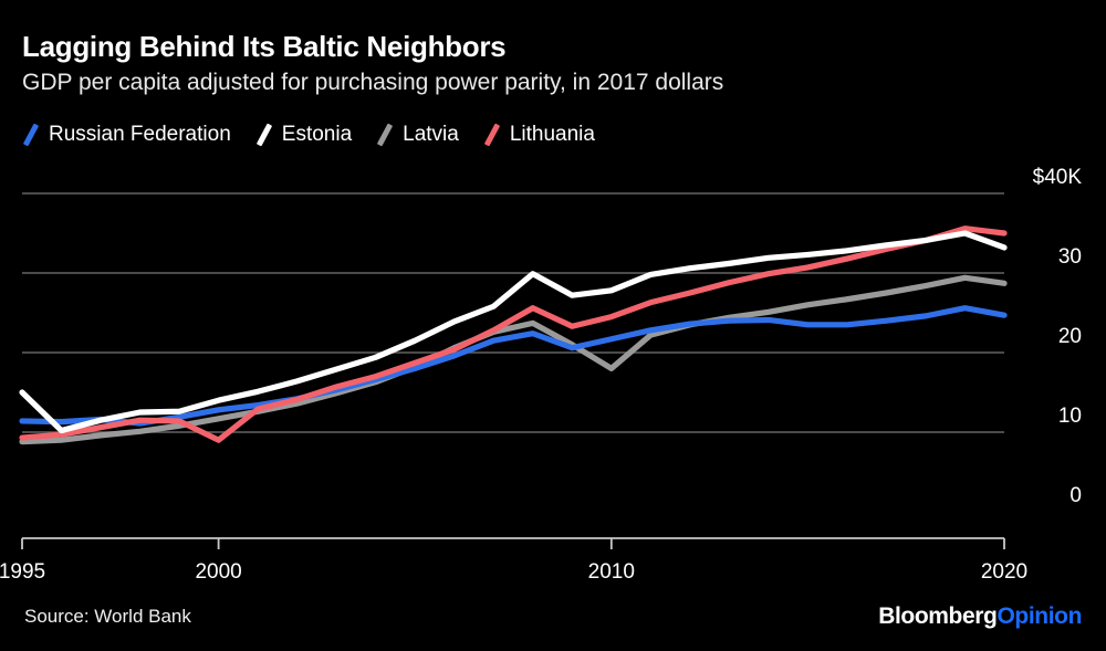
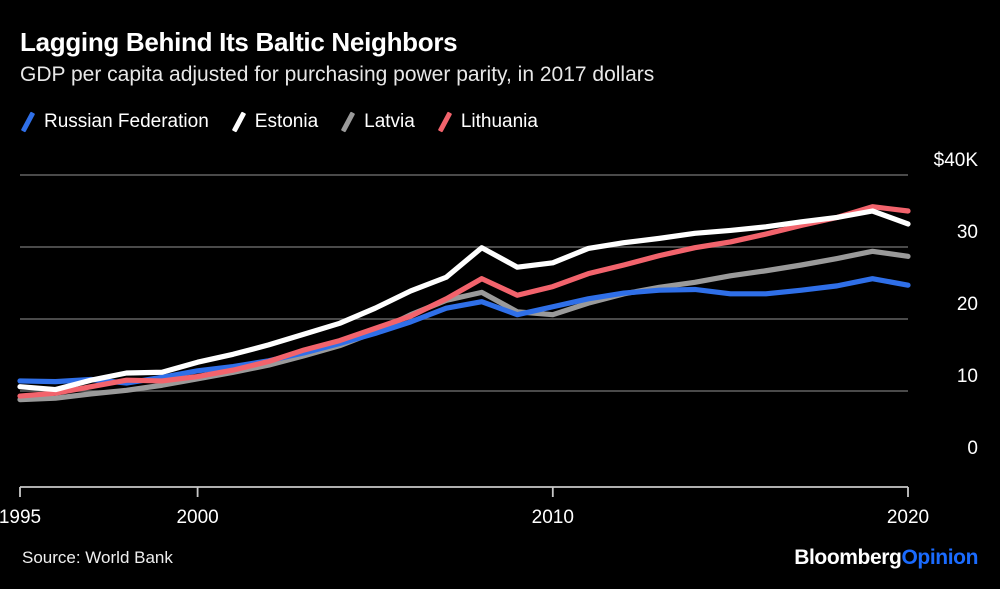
Estonia/1995: $15K -> $11K
Lithuania/2000: $9K -> $12K
Latvia/2010: $18K -> $21K
